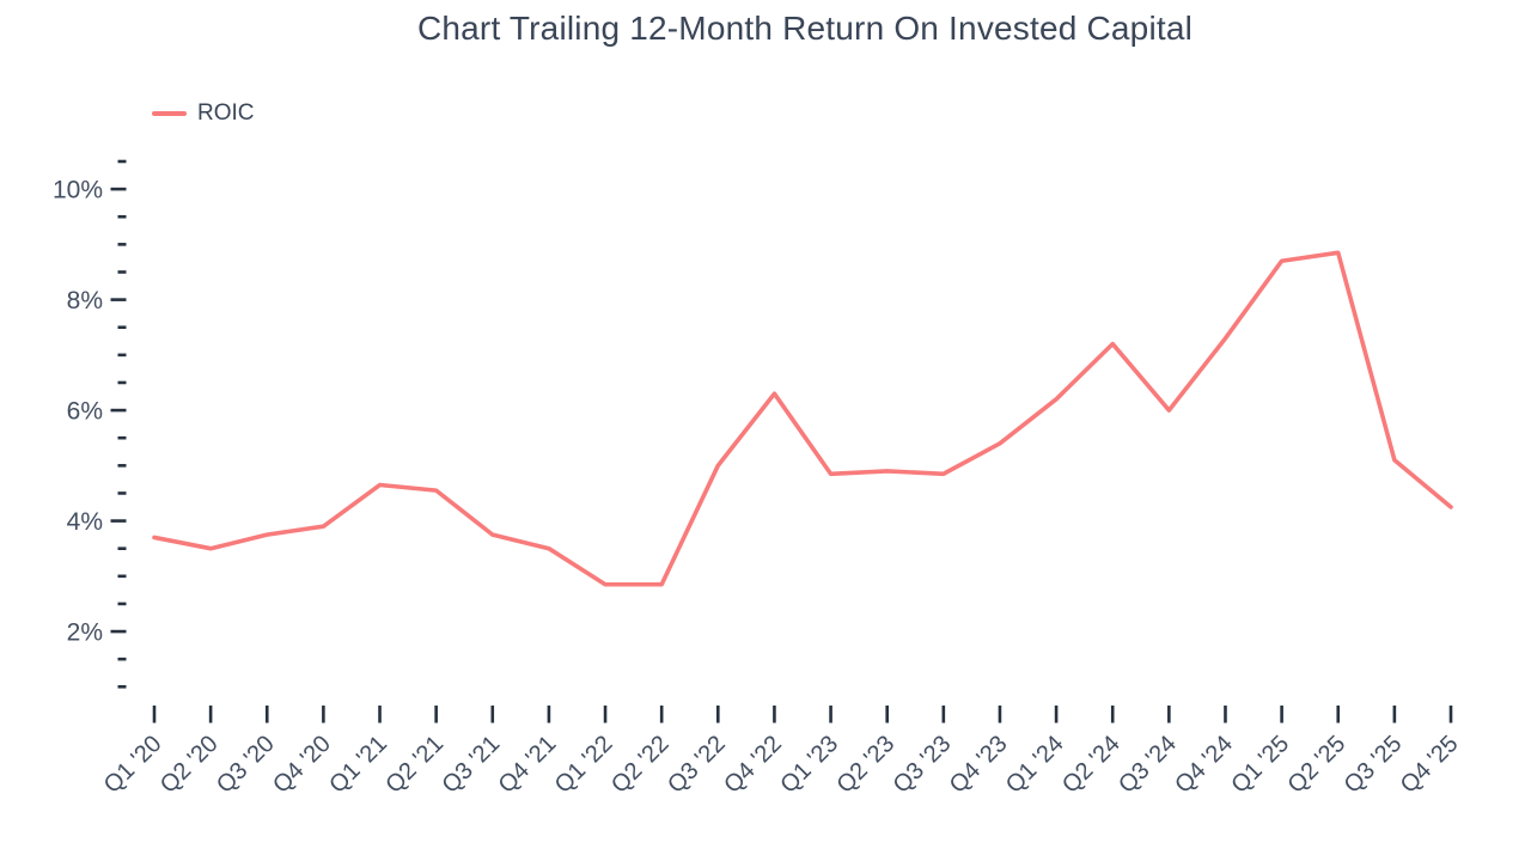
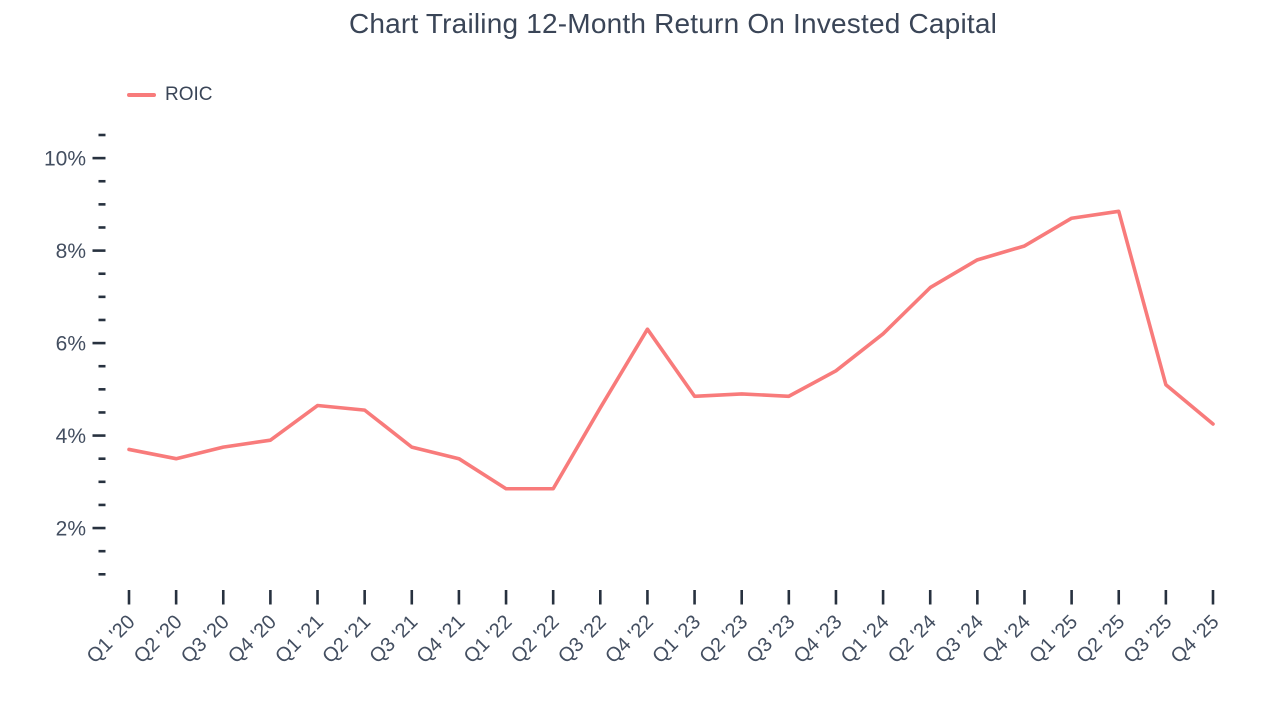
Q3 '22: 5.0% -> 4.6%
Q3 '24: 6.0% -> 7.8%
Q4 '24: 7.3% -> 8.1%
